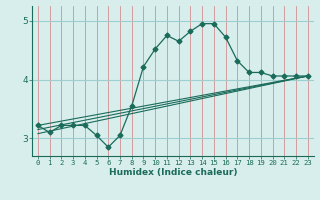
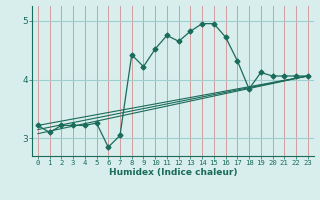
5: 3.05 -> 3.26
8: 3.55 -> 4.42
18: 4.12 -> 3.84
